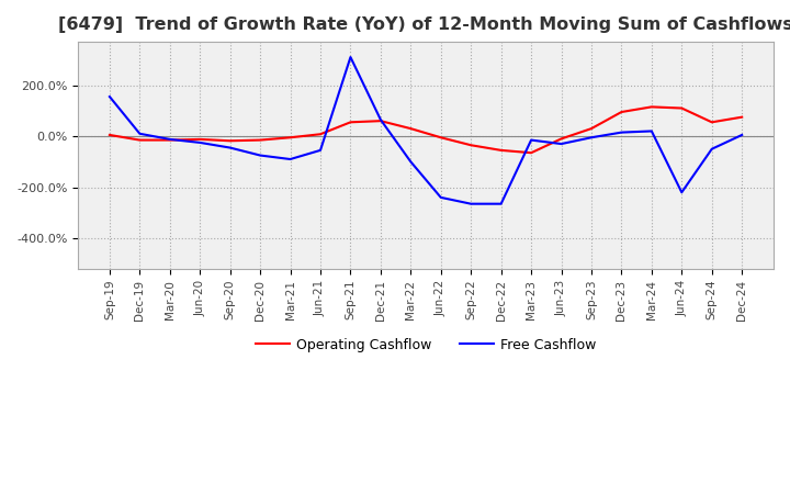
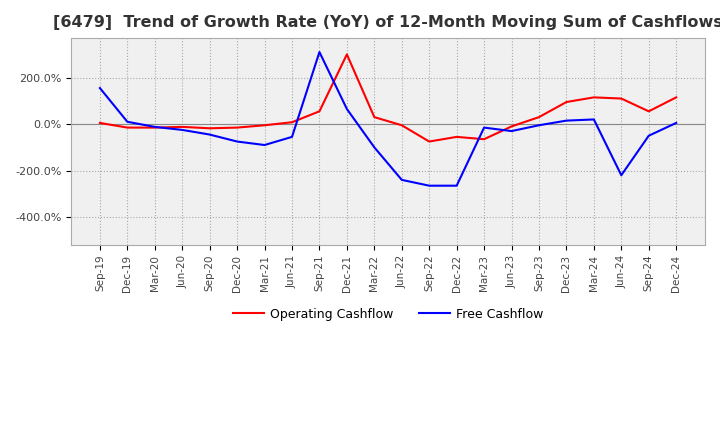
Operating Cashflow/Dec-21: 60% -> 300%
Operating Cashflow/Sep-22: -35% -> -75%
Operating Cashflow/Dec-24: 75% -> 115%
